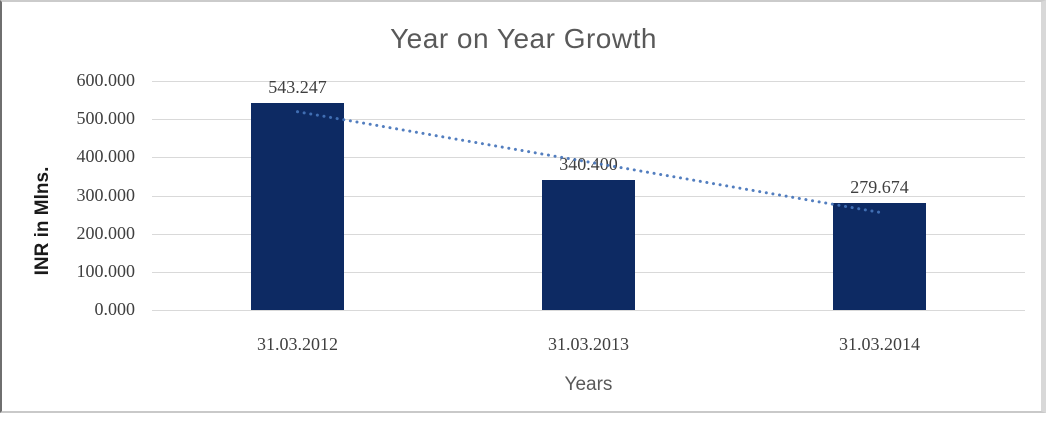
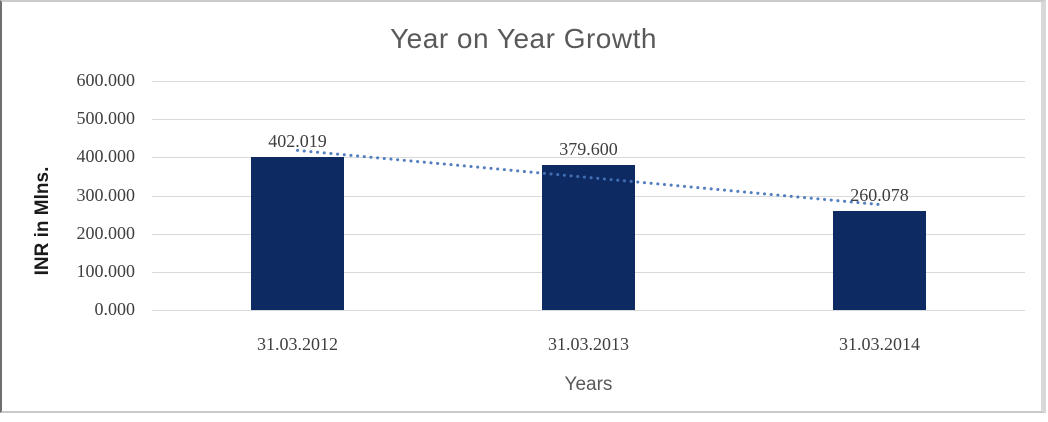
31.03.2012: 543.247 -> 402.019
31.03.2013: 340.400 -> 379.600
31.03.2014: 279.674 -> 260.078
